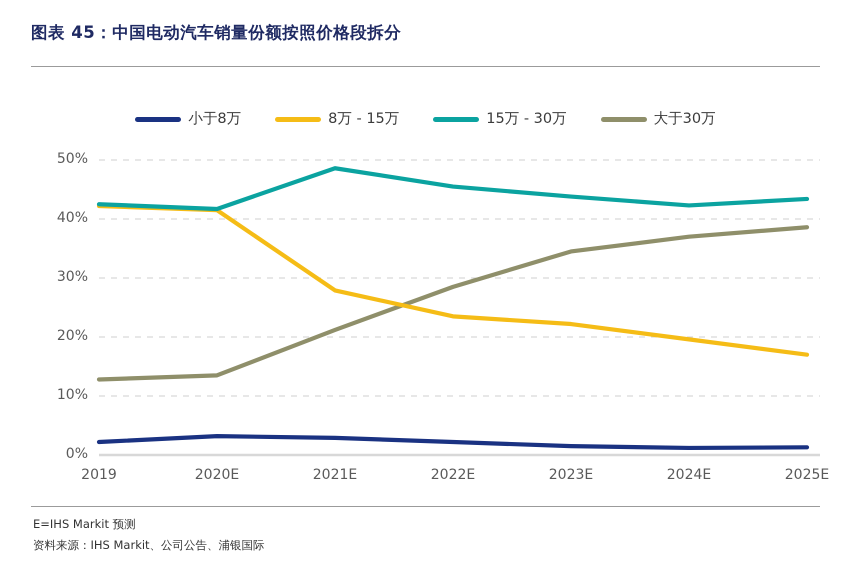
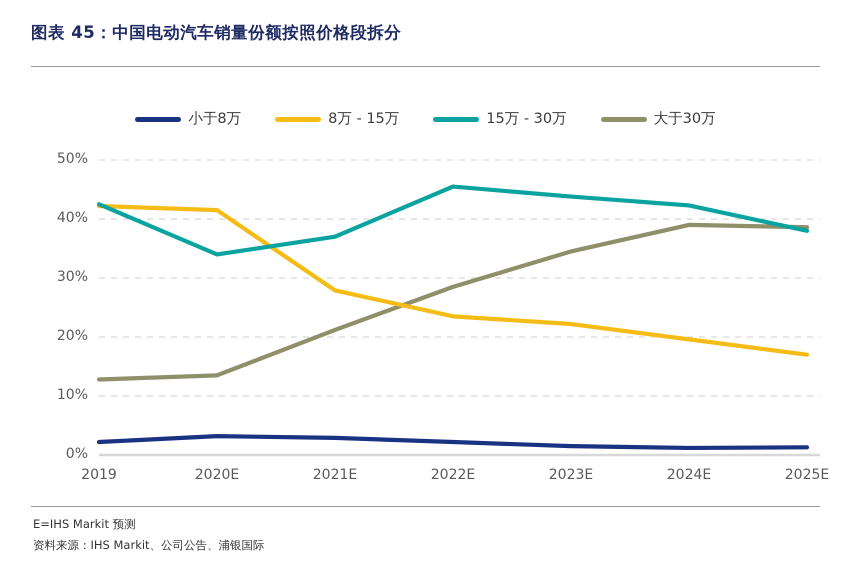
15万 - 30万/2020E: 42% -> 34%
15万 - 30万/2021E: 49% -> 37%
大于30万/2024E: 37% -> 39%
15万 - 30万/2025E: 43% -> 38%
